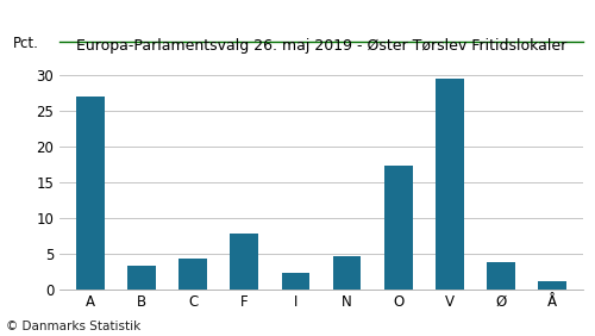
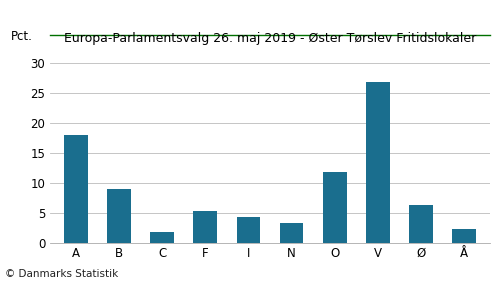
A: 27.0 -> 18.0
B: 3.3 -> 9.0
C: 4.3 -> 1.8
F: 7.8 -> 5.2
I: 2.3 -> 4.2
N: 4.6 -> 3.2
O: 17.3 -> 11.8
V: 29.5 -> 26.8
Ø: 3.8 -> 6.2
Å: 1.1 -> 2.2
